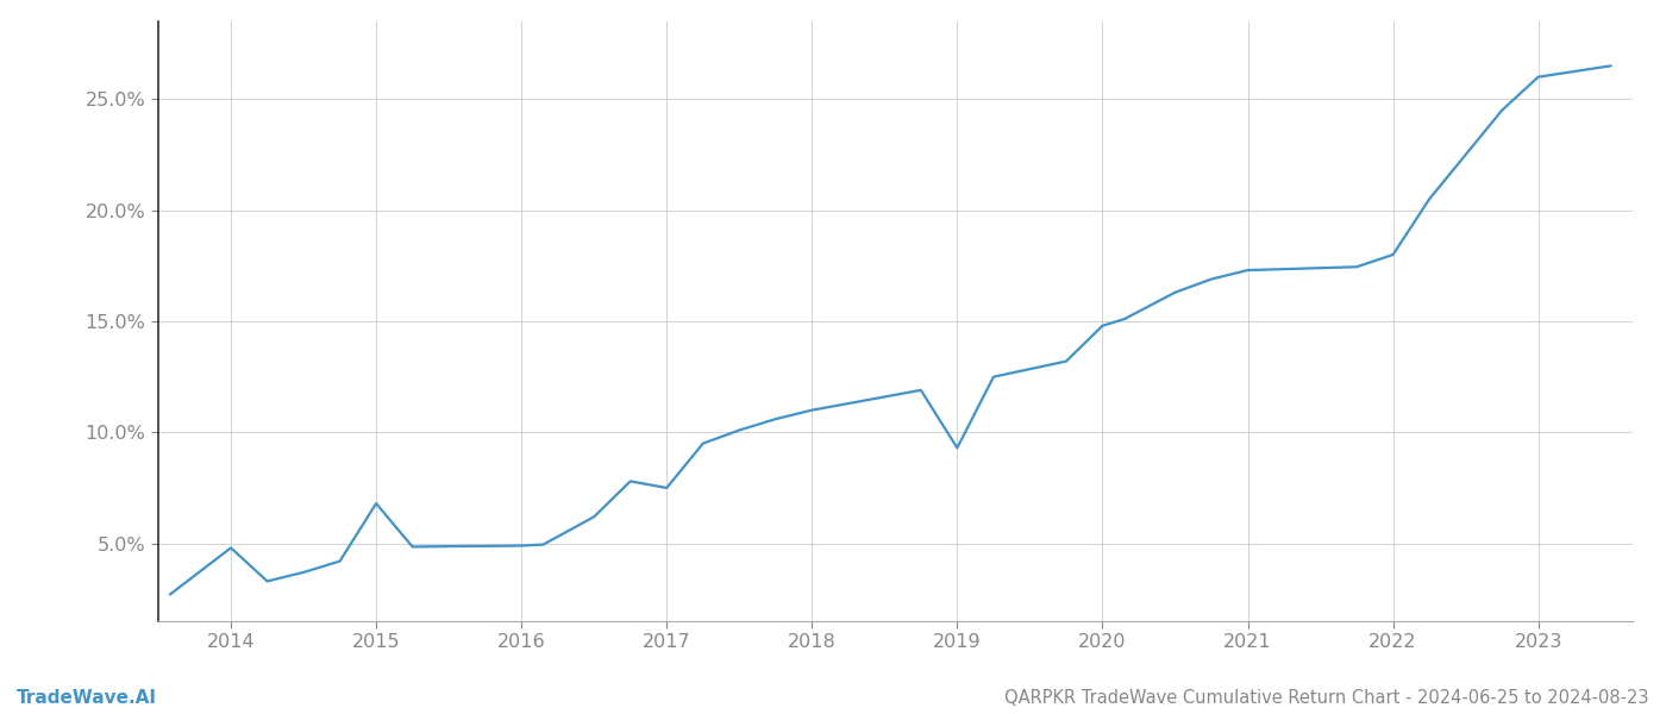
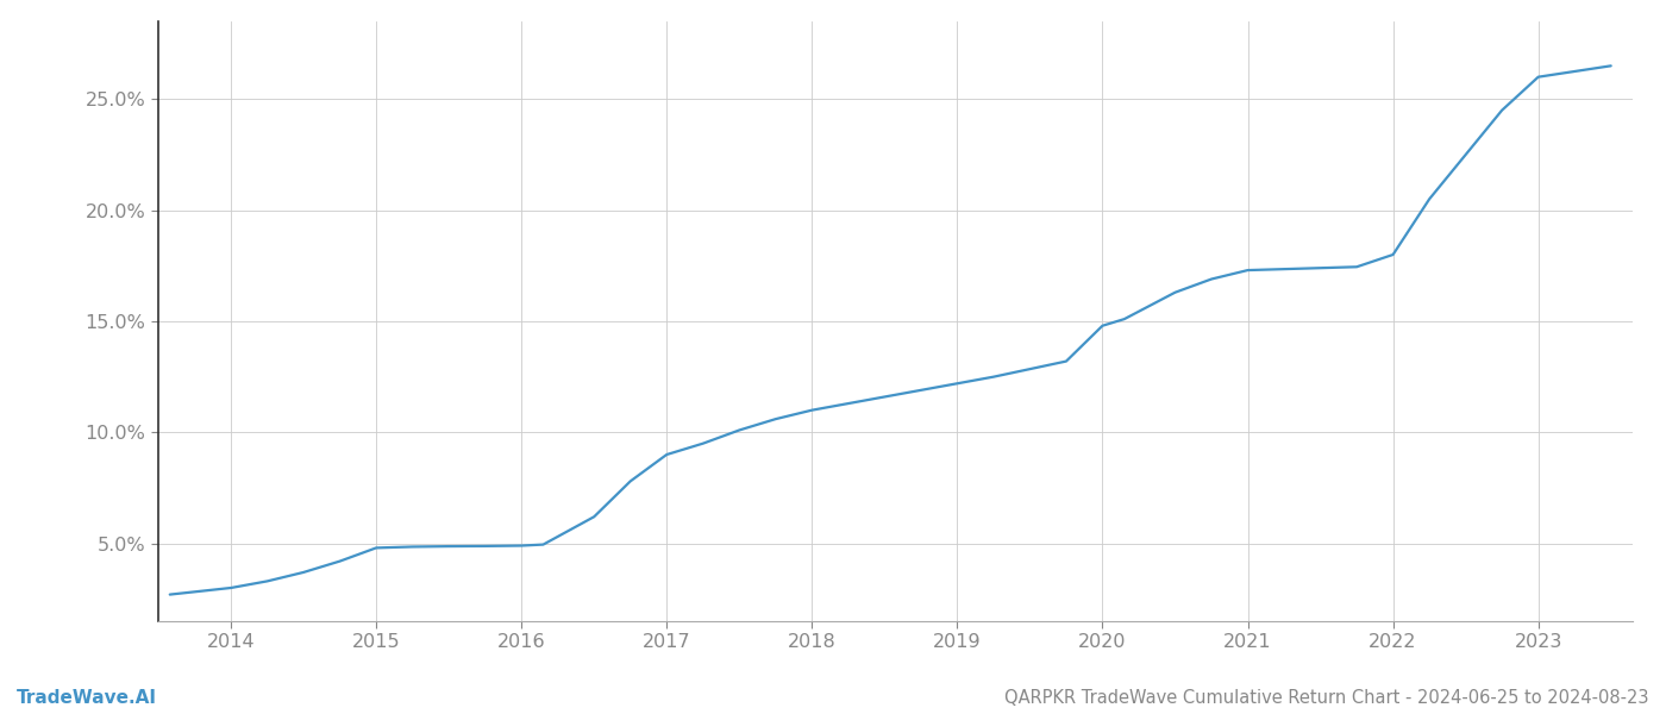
2014: 4.8% -> 3.0%
2015: 6.8% -> 4.8%
2017: 7.5% -> 9.0%
2019: 9.3% -> 12.2%
